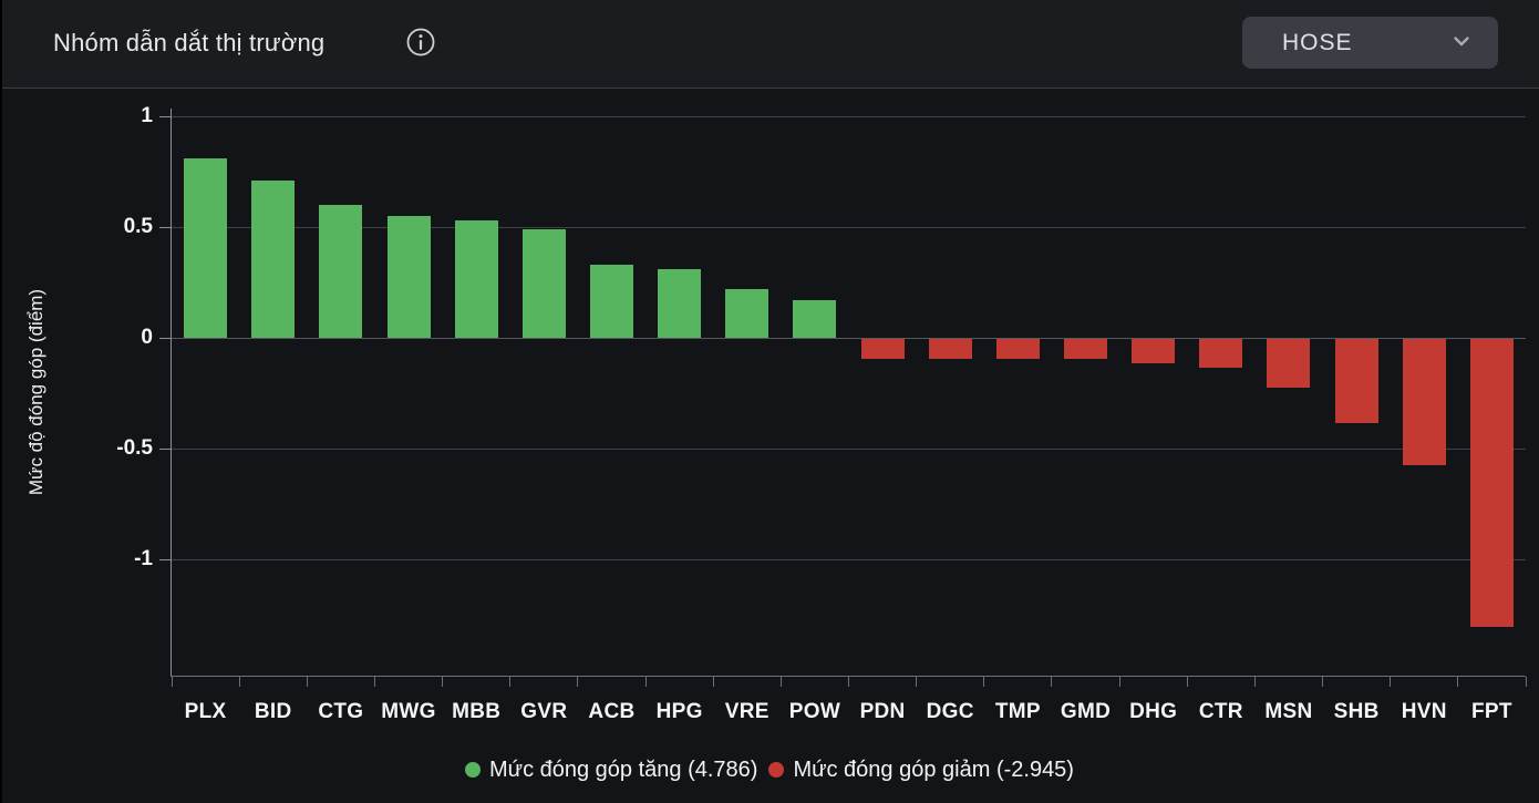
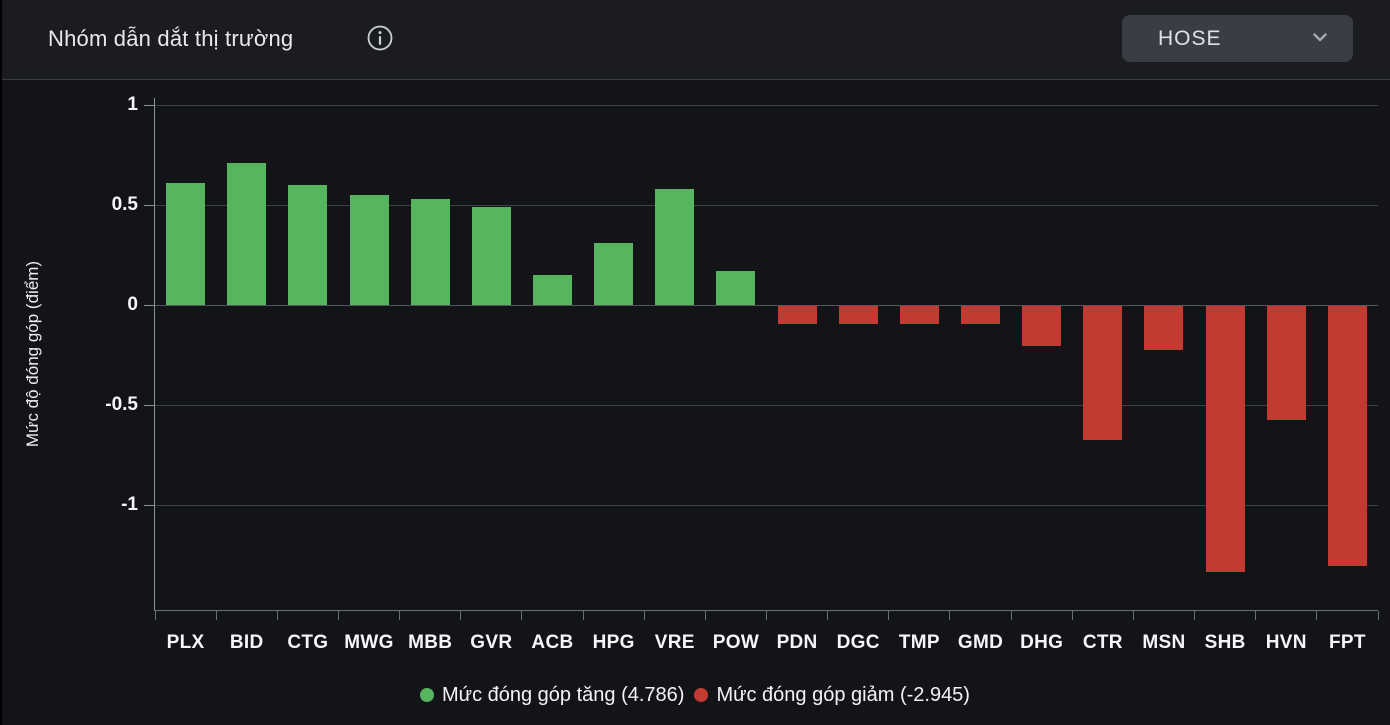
PLX: 0.81 -> 0.61
ACB: 0.33 -> 0.15
VRE: 0.22 -> 0.58
DHG: -0.11 -> -0.20
CTR: -0.13 -> -0.67
SHB: -0.38 -> -1.33
